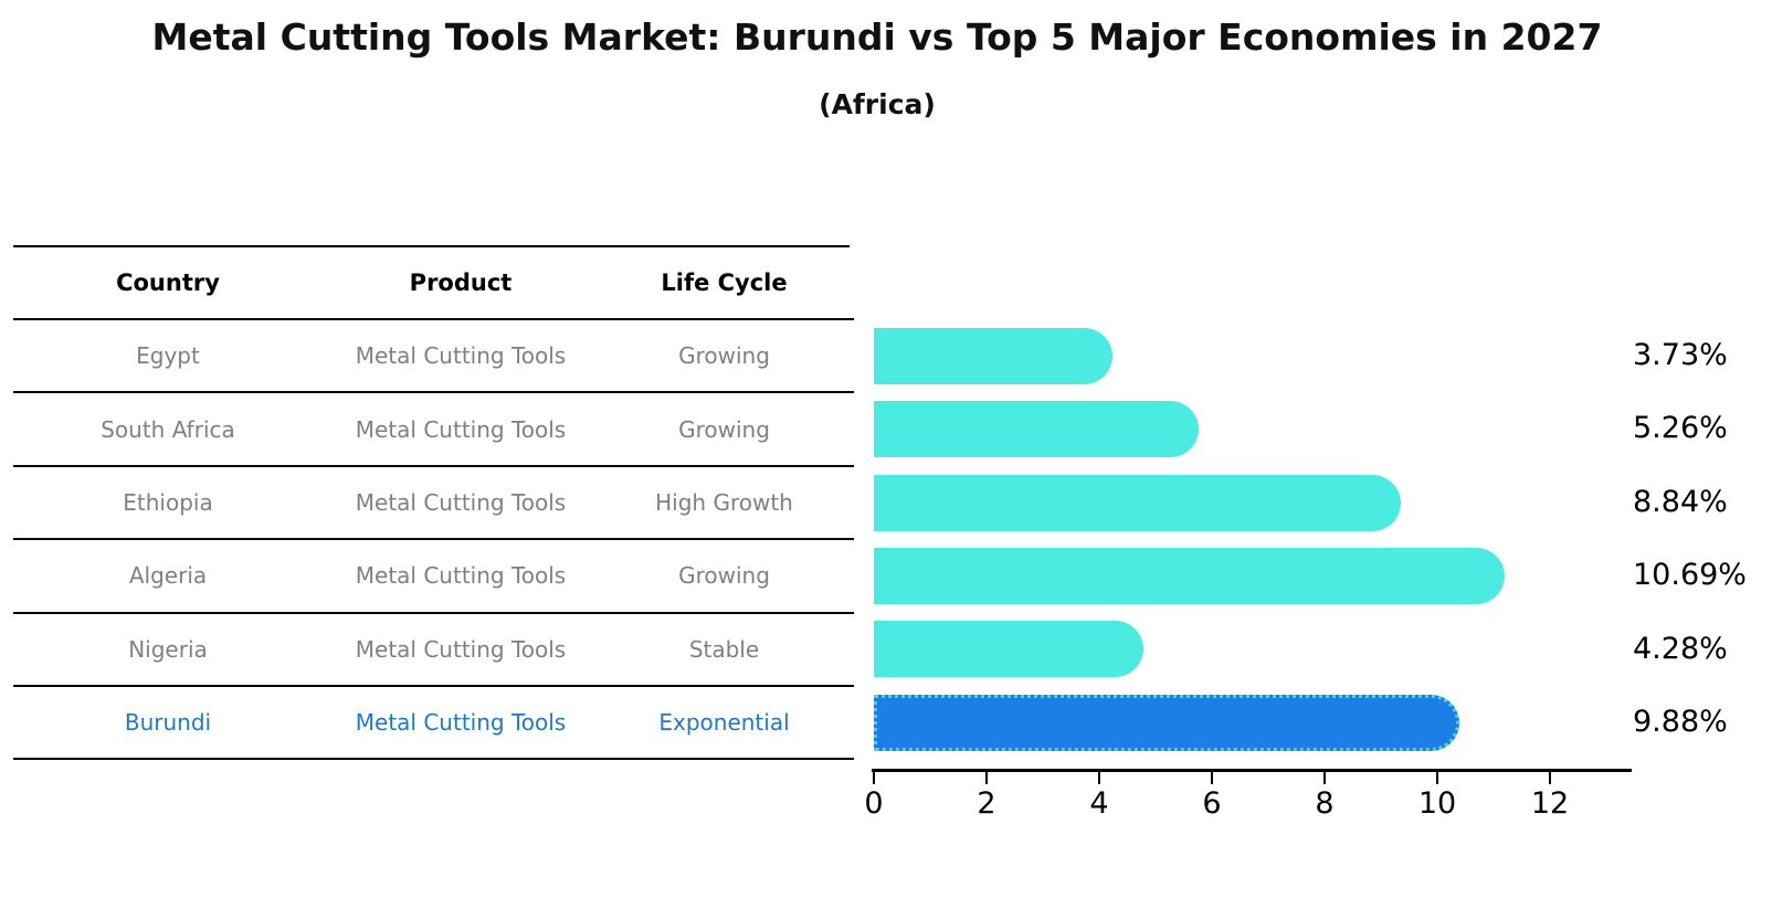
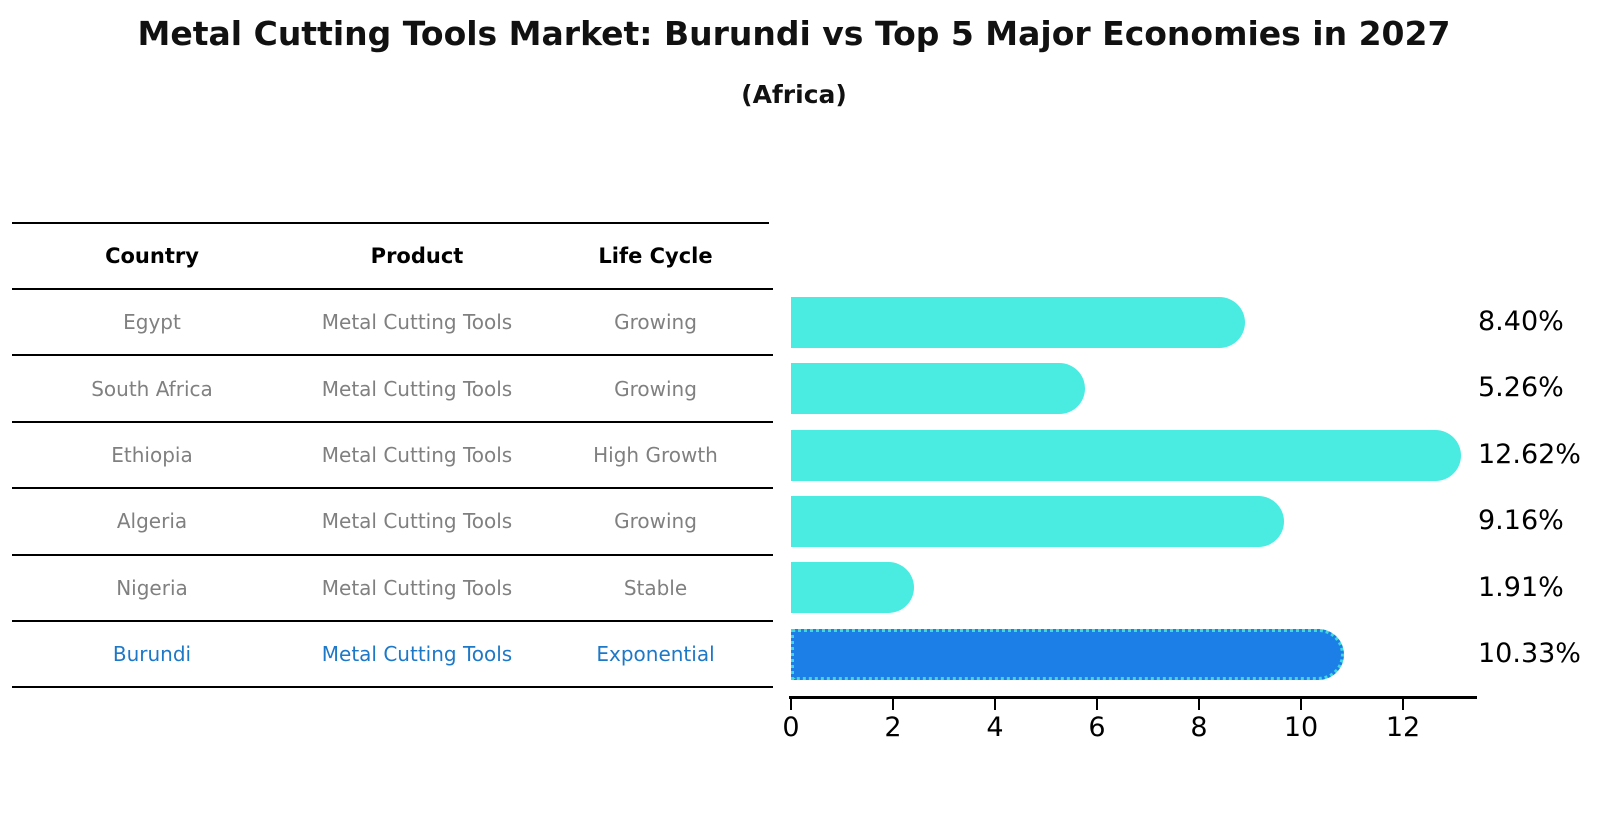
Egypt: 3.73% -> 8.40%
Ethiopia: 8.84% -> 12.62%
Algeria: 10.69% -> 9.16%
Nigeria: 4.28% -> 1.91%
Burundi: 9.88% -> 10.33%
